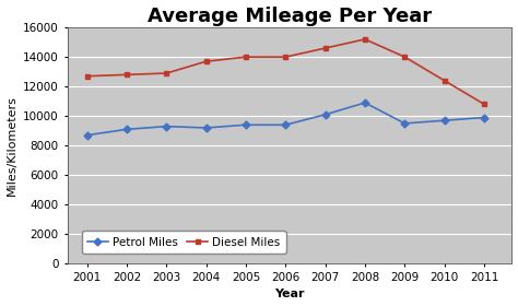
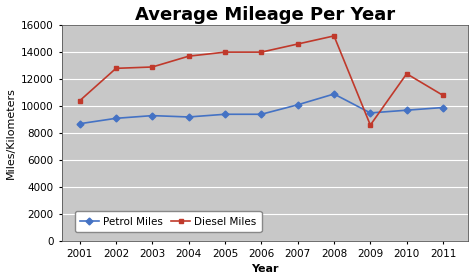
Diesel Miles/2001: 12700 -> 10400
Diesel Miles/2009: 14000 -> 8600
